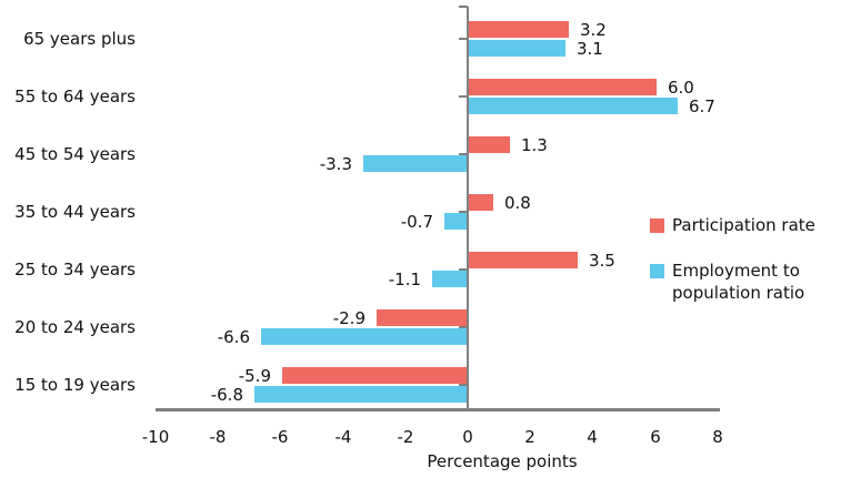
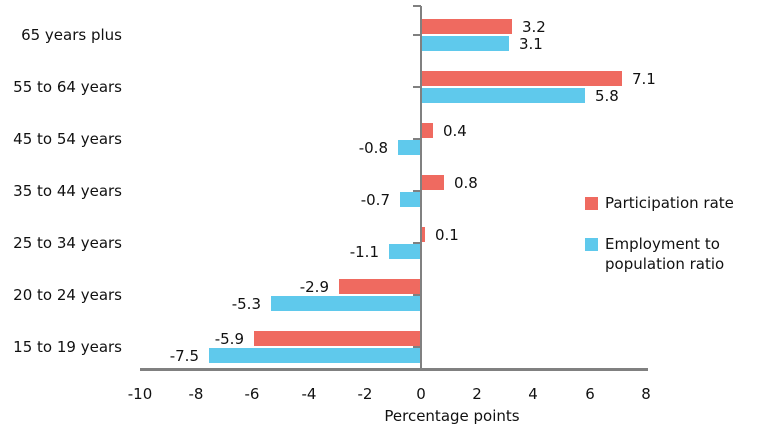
Participation rate/55 to 64 years: 6.0 -> 7.1
Employment to population ratio/55 to 64 years: 6.7 -> 5.8
Participation rate/45 to 54 years: 1.3 -> 0.4
Employment to population ratio/45 to 54 years: -3.3 -> -0.8
Participation rate/25 to 34 years: 3.5 -> 0.1
Employment to population ratio/20 to 24 years: -6.6 -> -5.3
Employment to population ratio/15 to 19 years: -6.8 -> -7.5
